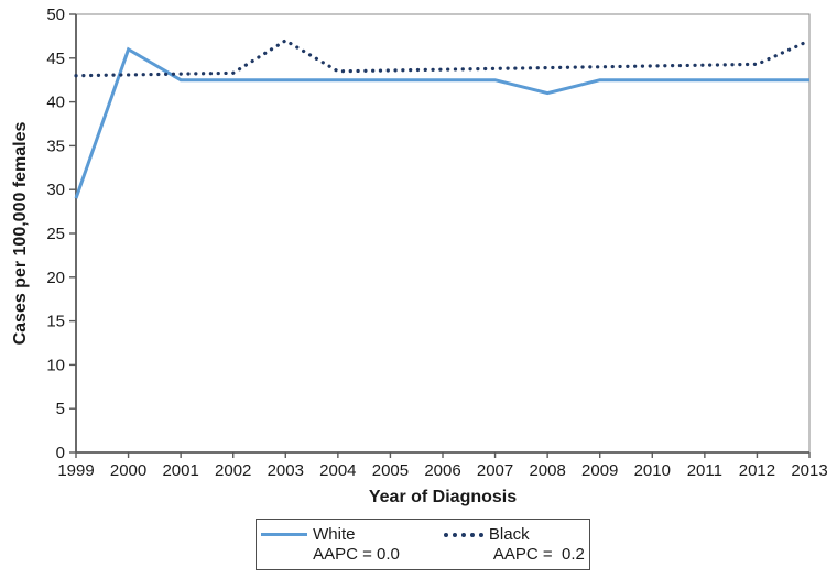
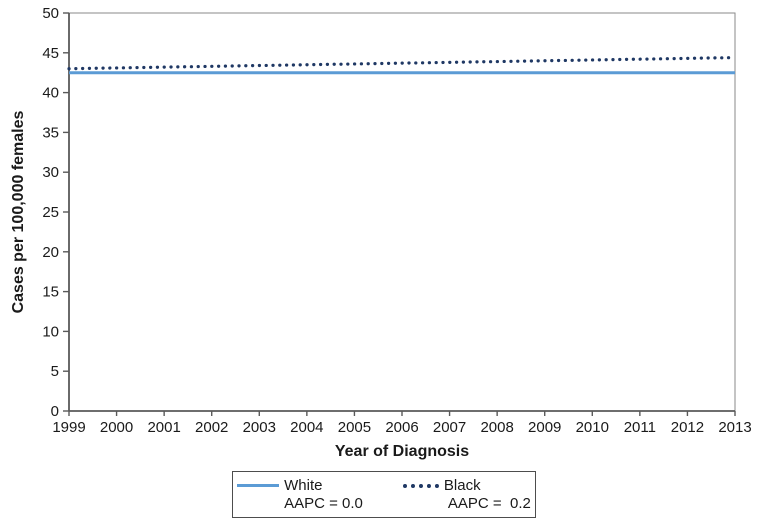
White/1999: 29 -> 42
White/2000: 46 -> 42
Black/2003: 47 -> 43
White/2008: 41 -> 42
Black/2013: 47 -> 44
